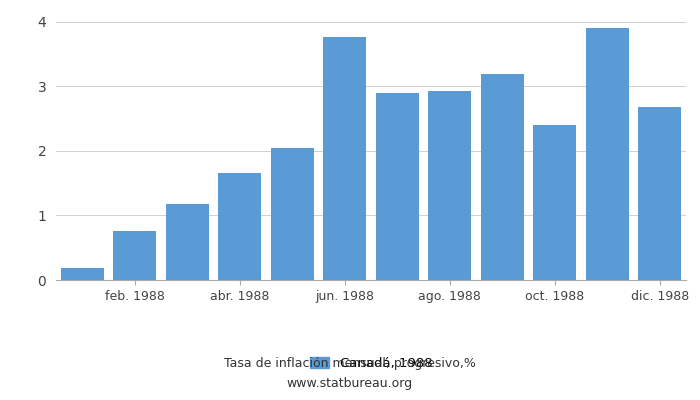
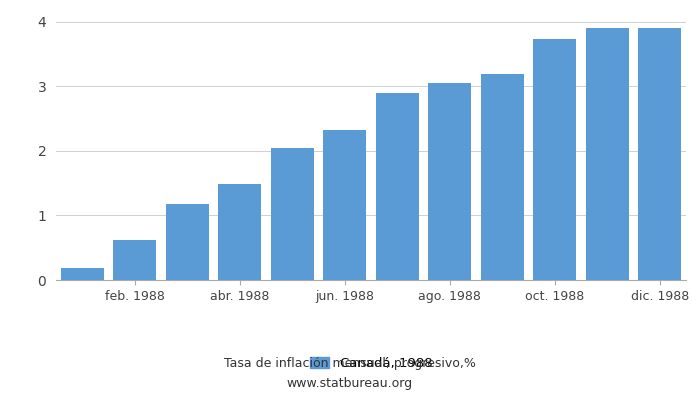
feb. 1988: 0.76 -> 0.62
abr. 1988: 1.66 -> 1.48
jun. 1988: 3.76 -> 2.32
ago. 1988: 2.92 -> 3.05
oct. 1988: 2.40 -> 3.73
dic. 1988: 2.68 -> 3.90
